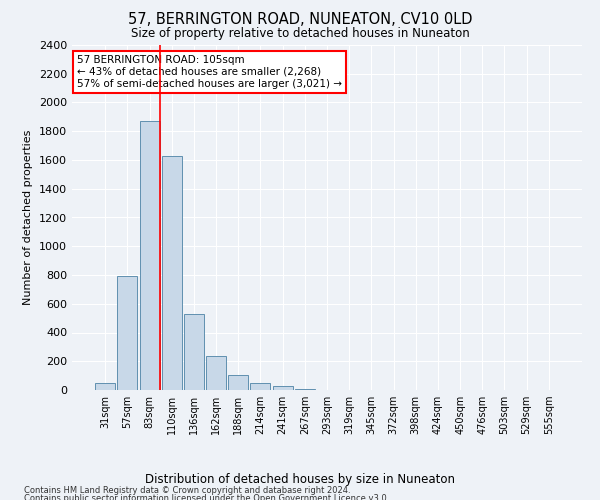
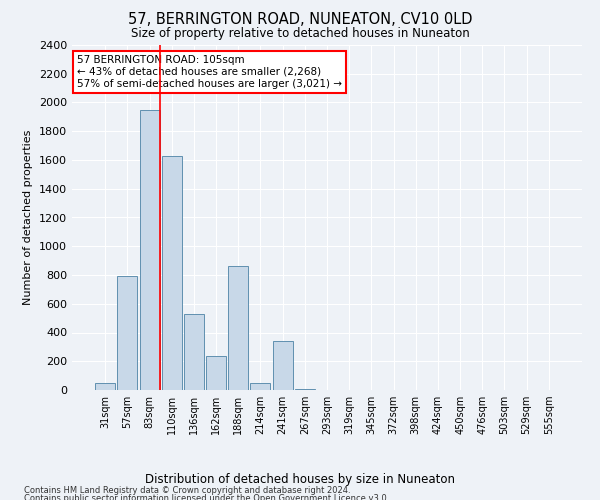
83sqm: 1870 -> 1950
188sqm: 100 -> 860
241sqm: 30 -> 340
